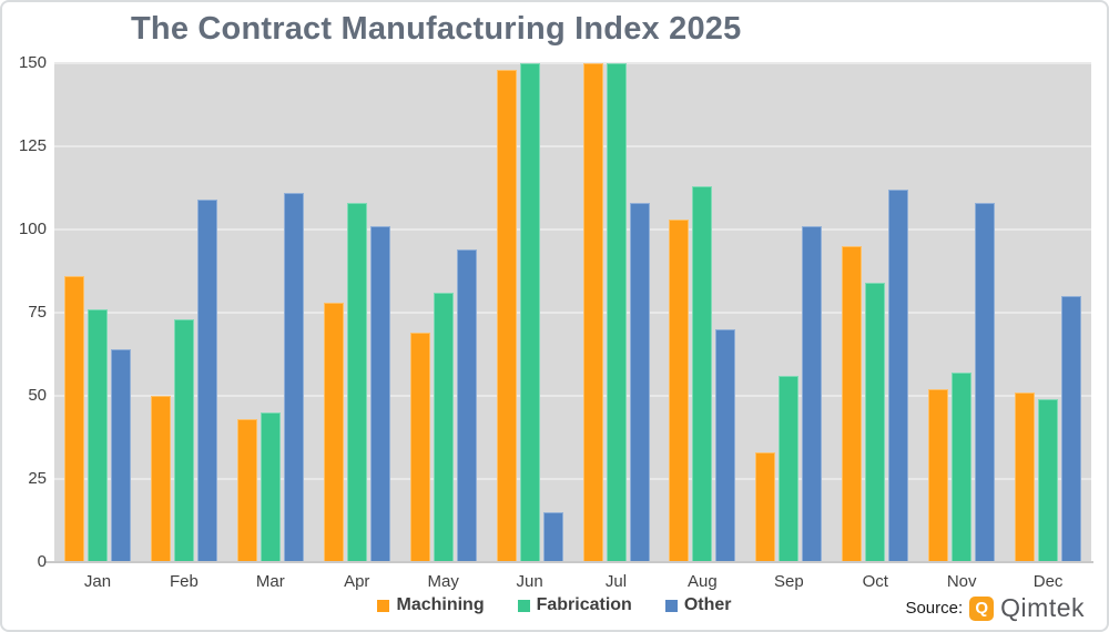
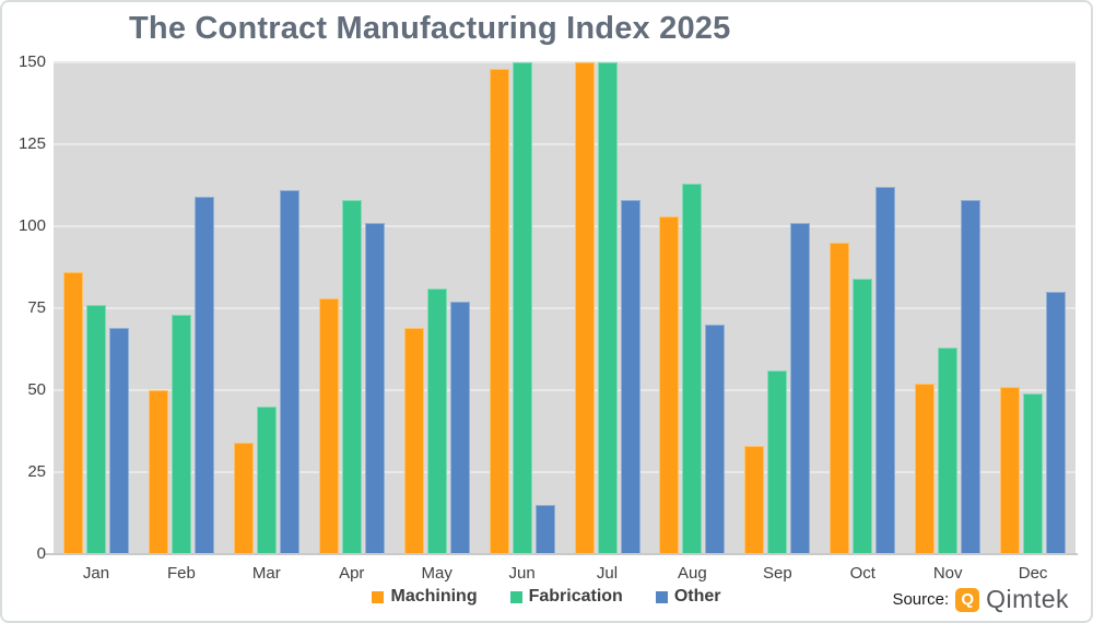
Other/Jan: 64 -> 69
Machining/Mar: 43 -> 34
Other/May: 94 -> 77
Fabrication/Nov: 57 -> 63
